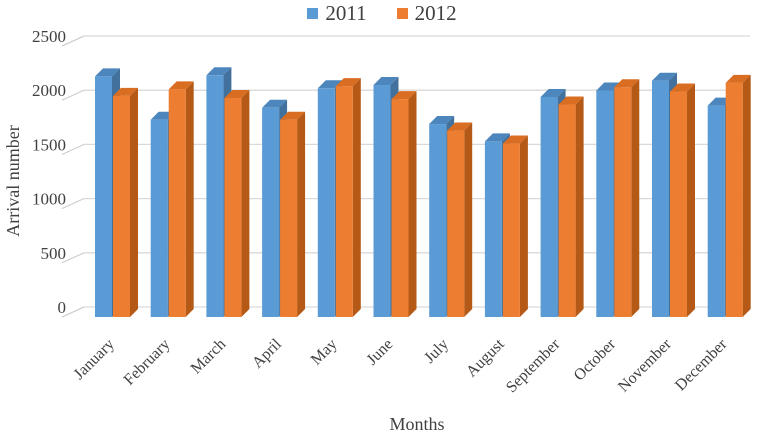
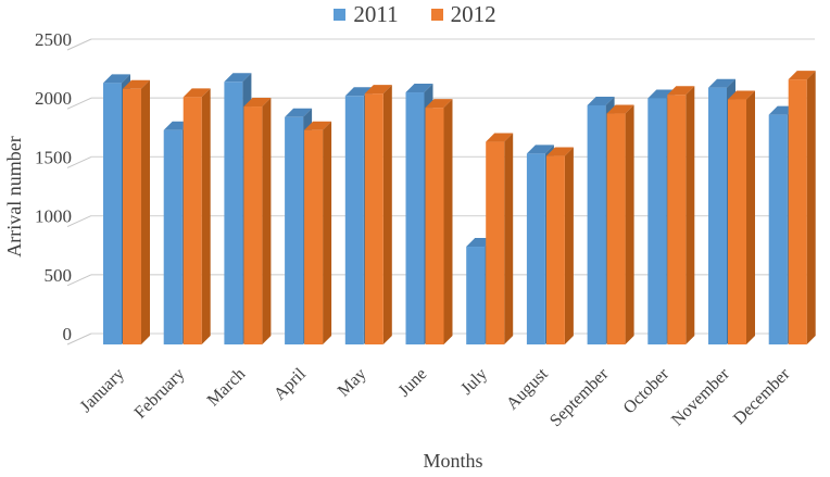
2012/January: 2040 -> 2170
2011/July: 1780 -> 830
2012/December: 2160 -> 2250
